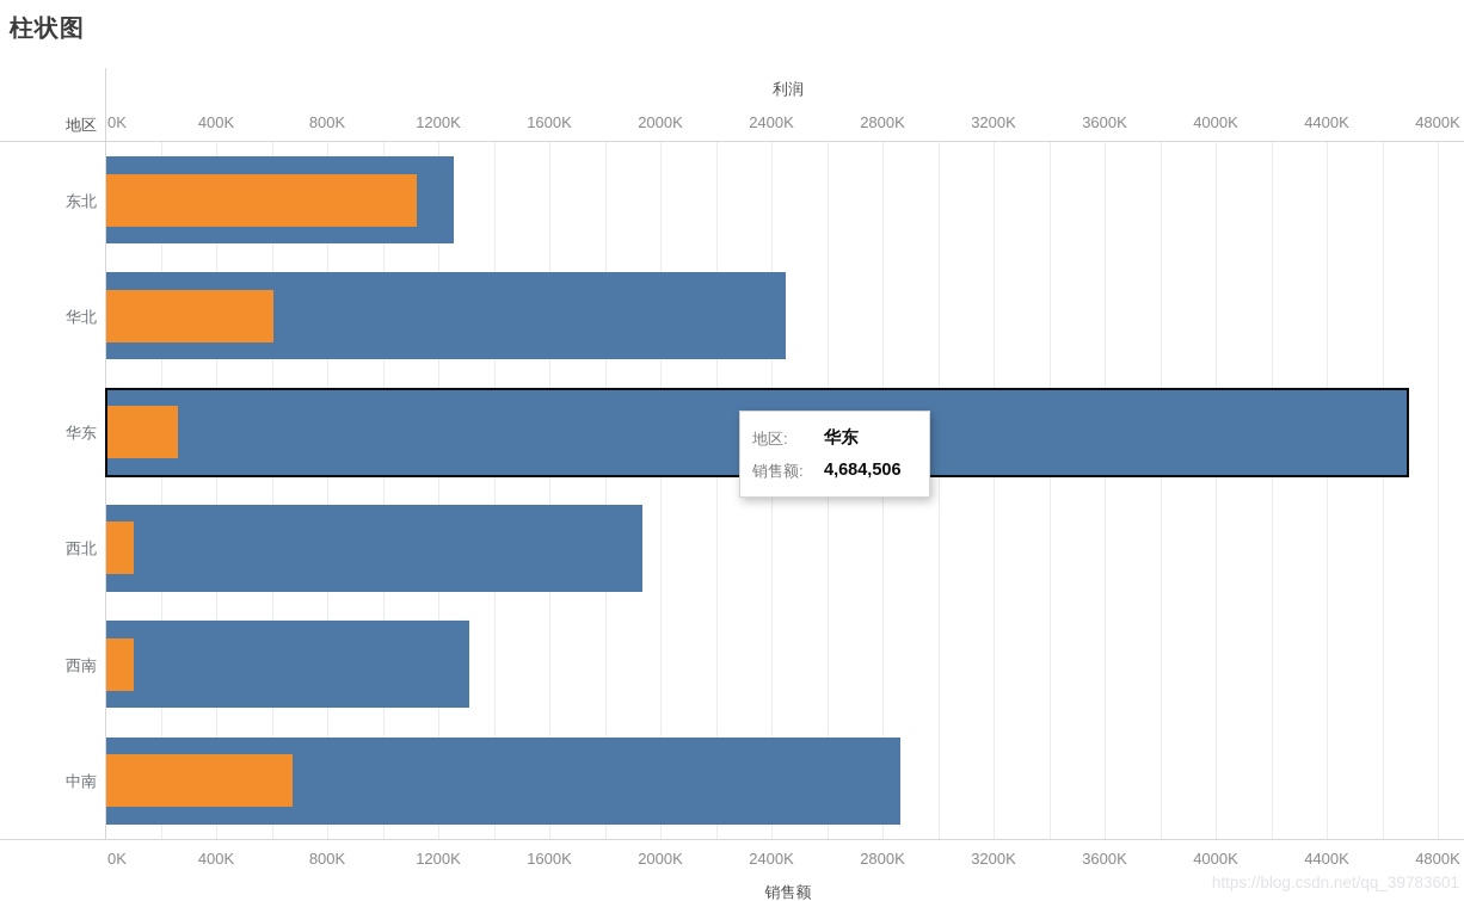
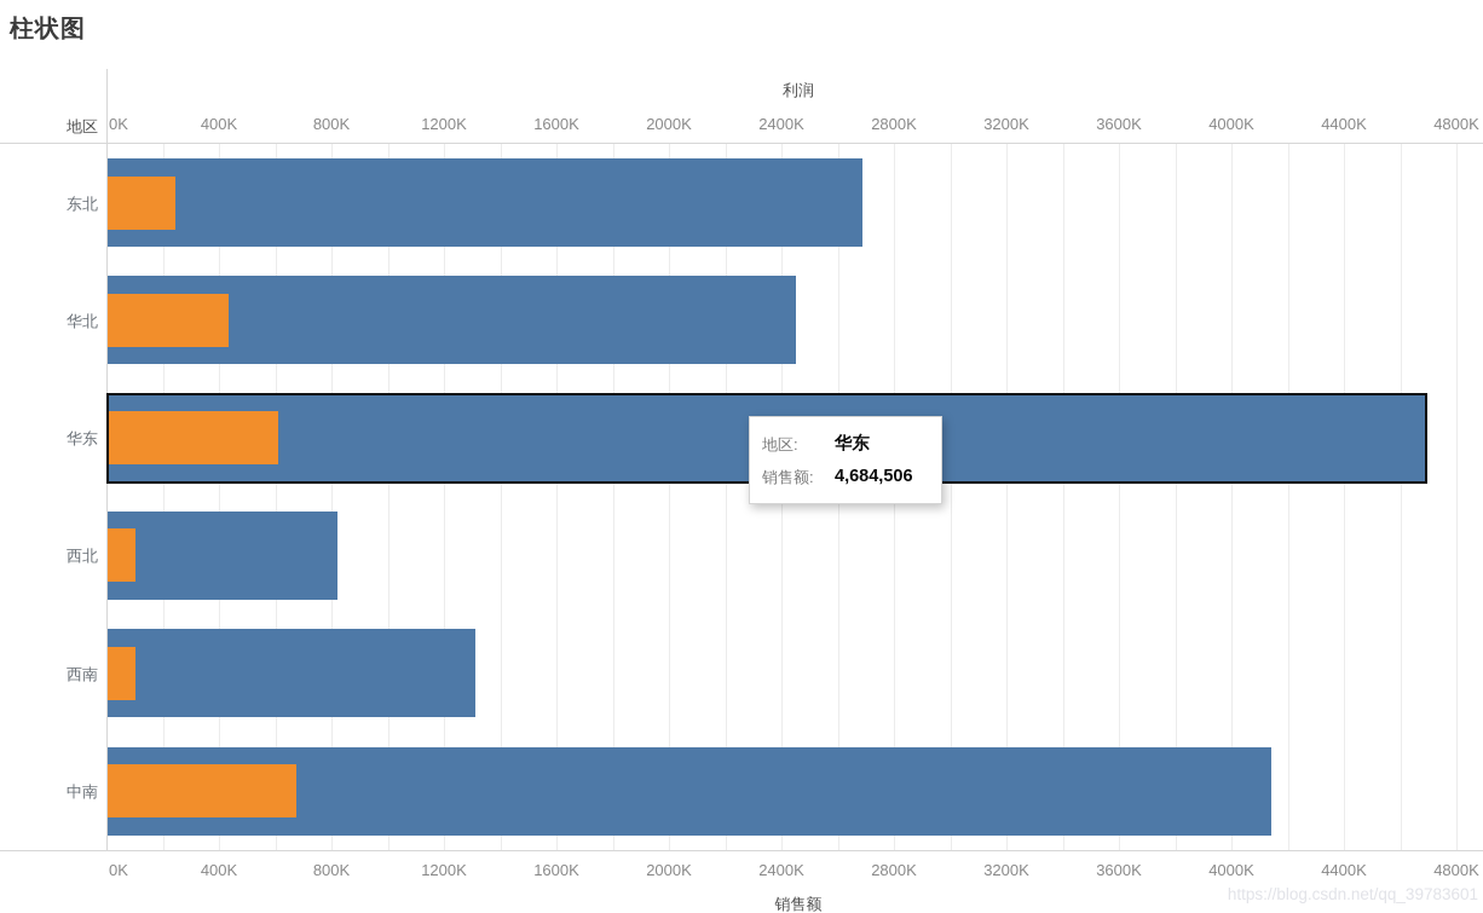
销售额/东北: 1250K -> 2680K
利润/东北: 1120K -> 240K
利润/华北: 600K -> 430K
利润/华东: 260K -> 610K
销售额/西北: 1930K -> 820K
销售额/中南: 2860K -> 4140K
